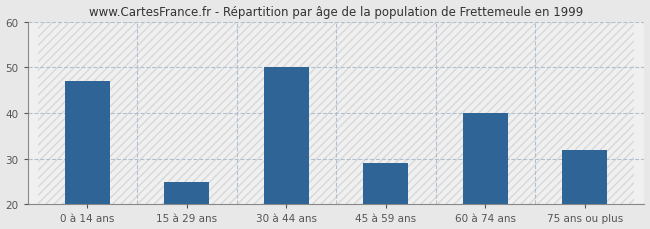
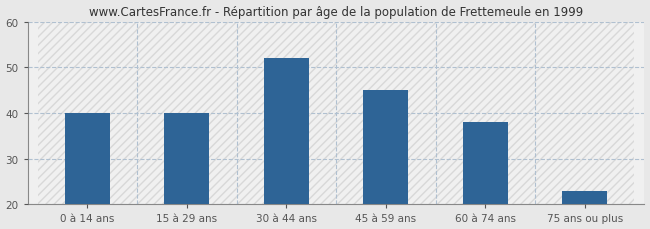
0 à 14 ans: 47 -> 40
15 à 29 ans: 25 -> 40
30 à 44 ans: 50 -> 52
45 à 59 ans: 29 -> 45
60 à 74 ans: 40 -> 38
75 ans ou plus: 32 -> 23
